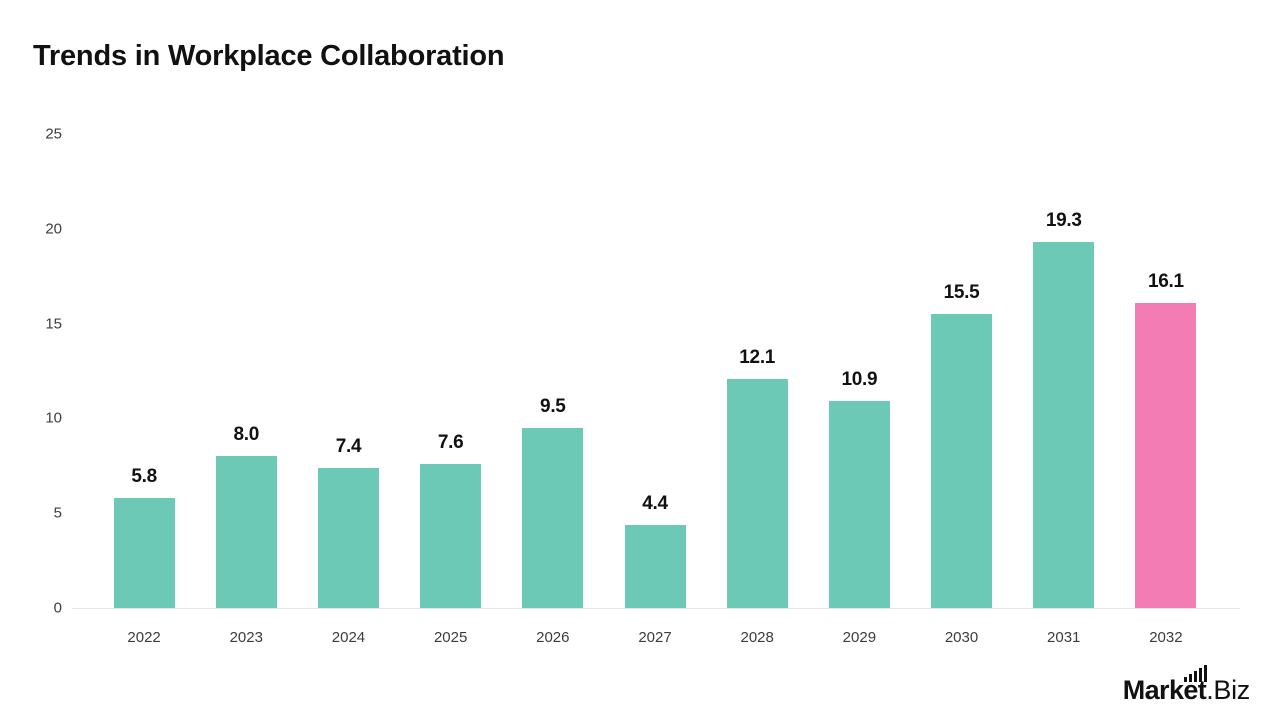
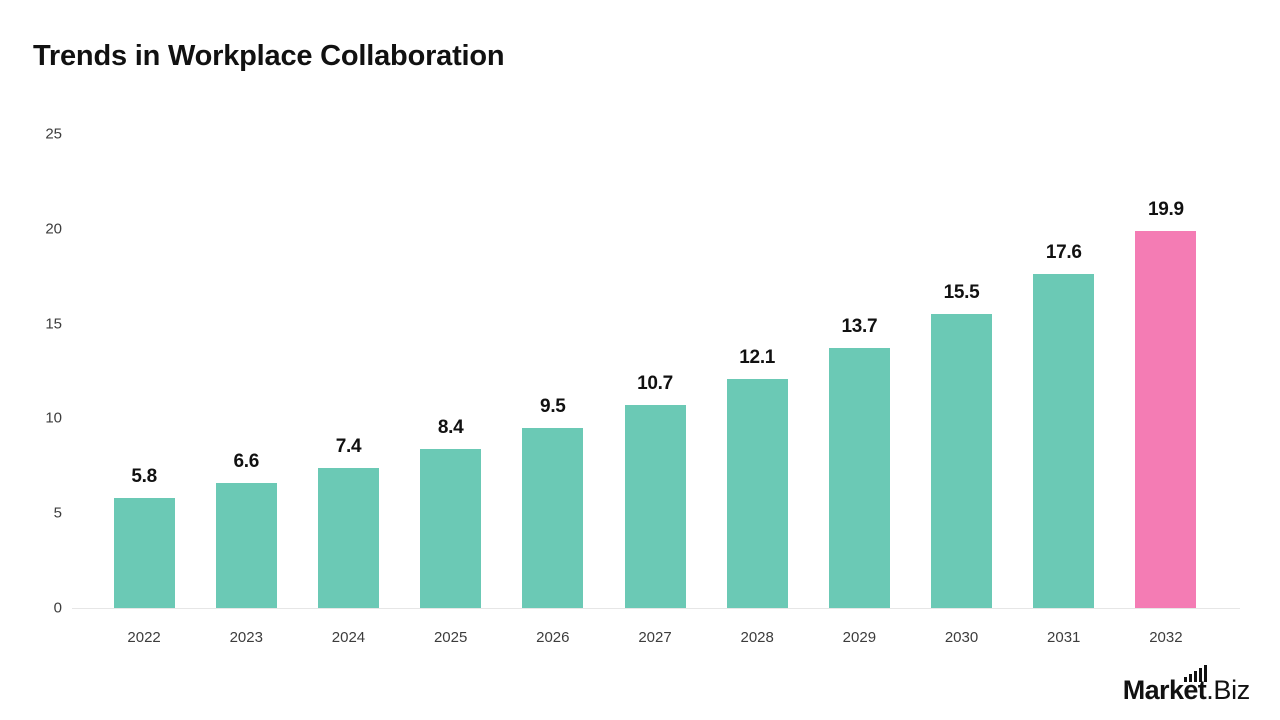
2023: 8.0 -> 6.6
2025: 7.6 -> 8.4
2027: 4.4 -> 10.7
2029: 10.9 -> 13.7
2031: 19.3 -> 17.6
2032: 16.1 -> 19.9
